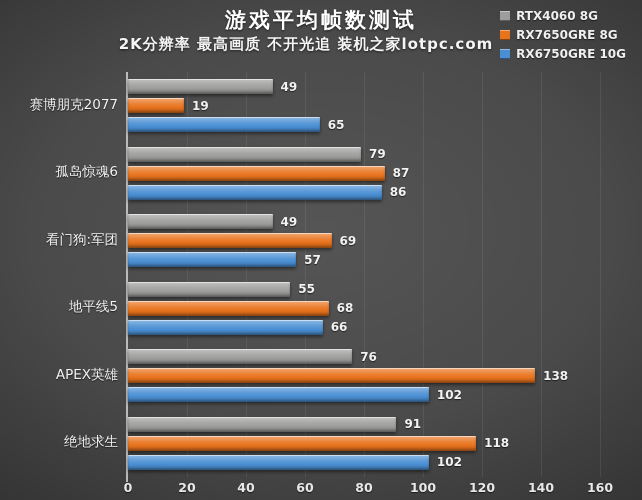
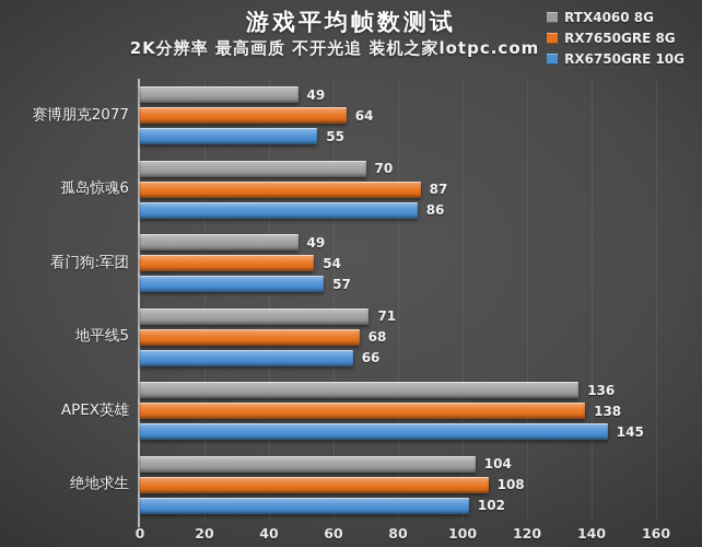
RX7650GRE 8G/赛博朋克2077: 19 -> 64
RX6750GRE 10G/赛博朋克2077: 65 -> 55
RTX4060 8G/孤岛惊魂6: 79 -> 70
RX7650GRE 8G/看门狗:军团: 69 -> 54
RTX4060 8G/地平线5: 55 -> 71
RTX4060 8G/APEX英雄: 76 -> 136
RX6750GRE 10G/APEX英雄: 102 -> 145
RTX4060 8G/绝地求生: 91 -> 104
RX7650GRE 8G/绝地求生: 118 -> 108
